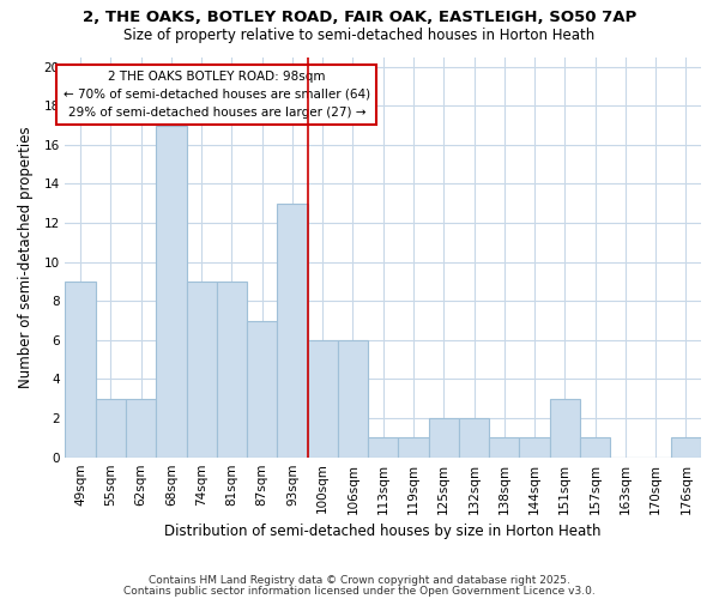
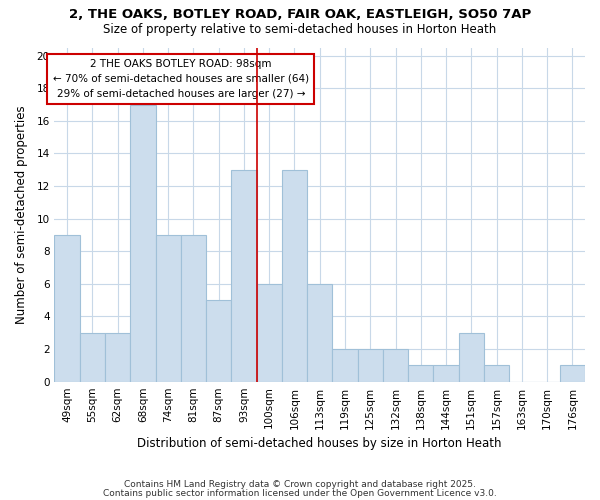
87sqm: 7 -> 5
106sqm: 6 -> 13
113sqm: 1 -> 6
119sqm: 1 -> 2
